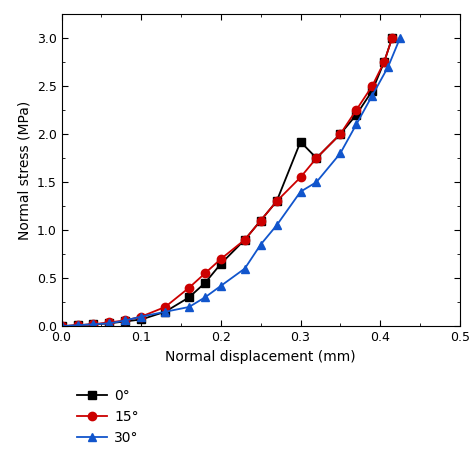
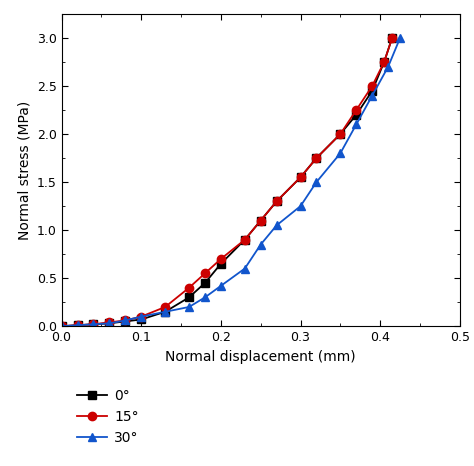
0°/0.3: 1.92 -> 1.55
30°/0.3: 1.40 -> 1.25
